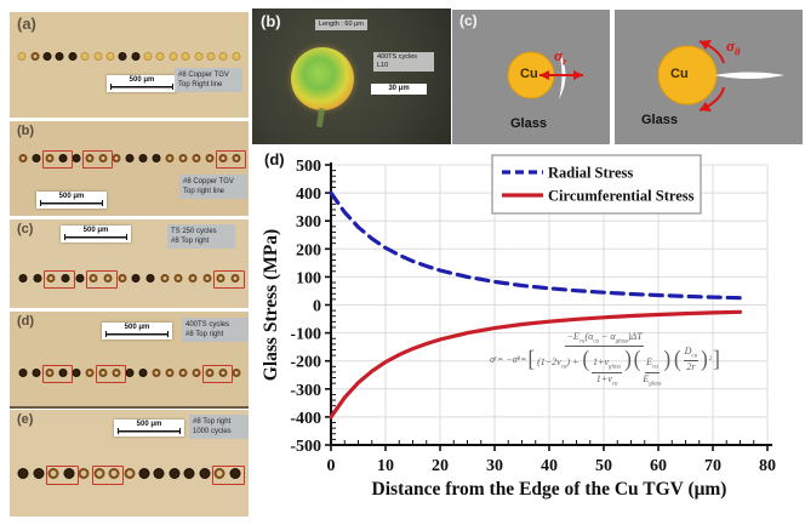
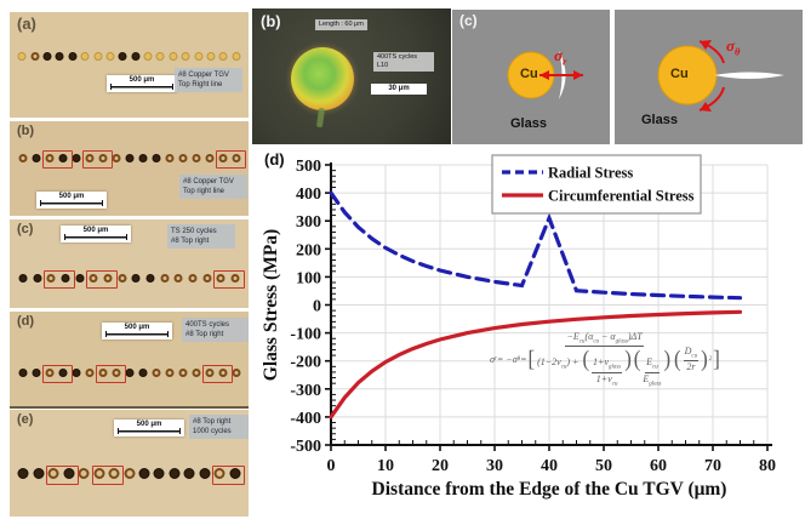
Radial Stress/40: 60 -> 310
